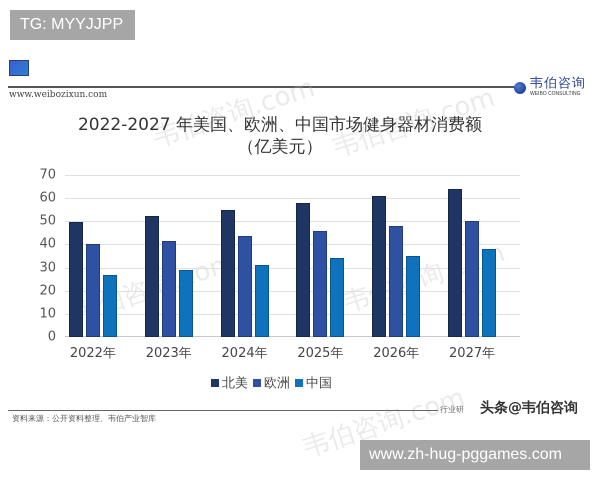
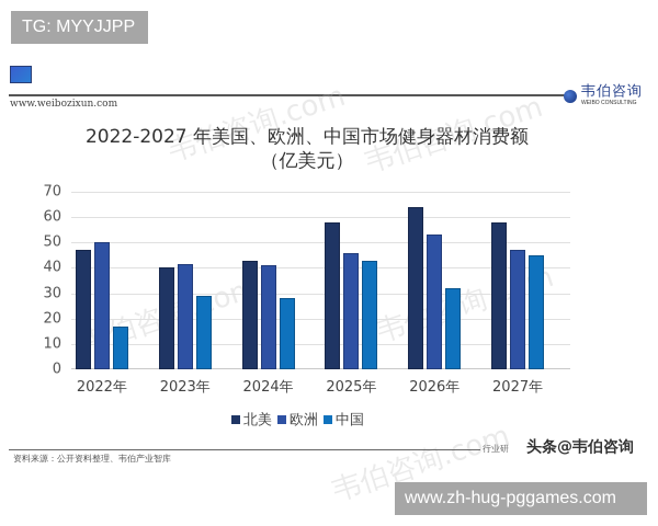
北美/2022年: 50 -> 47
欧洲/2022年: 40 -> 50
中国/2022年: 27 -> 17
北美/2023年: 52 -> 40
北美/2024年: 55 -> 43
欧洲/2024年: 44 -> 41
中国/2024年: 31 -> 28
中国/2025年: 34 -> 43
北美/2026年: 61 -> 64
欧洲/2026年: 48 -> 53
中国/2026年: 35 -> 32
北美/2027年: 64 -> 58
欧洲/2027年: 50 -> 47
中国/2027年: 38 -> 45
